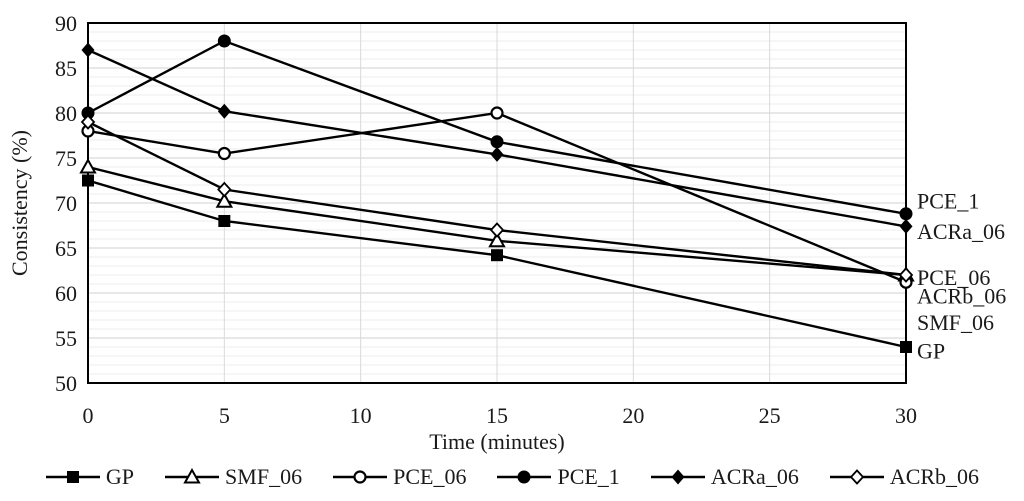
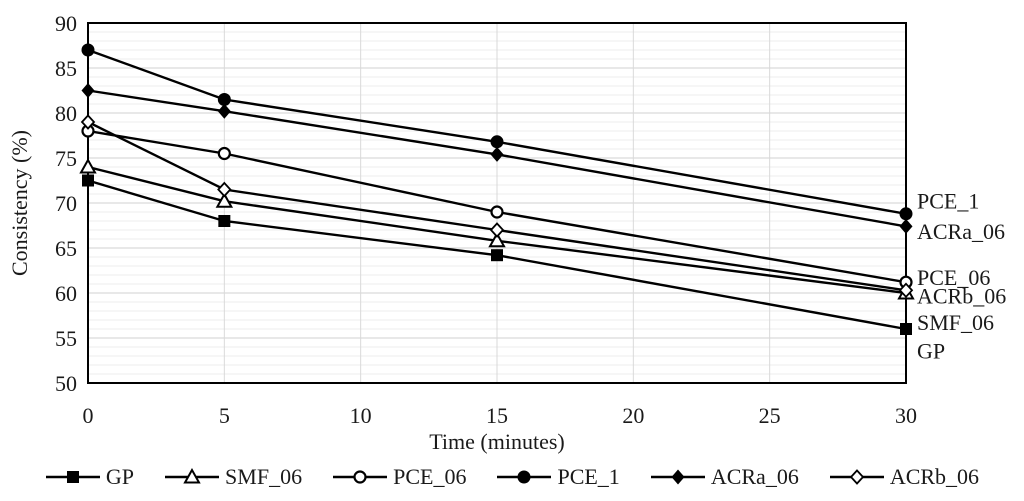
PCE_1/0: 80 -> 87
ACRa_06/0: 87 -> 82
PCE_1/5: 88 -> 82
PCE_06/15: 80 -> 69
GP/30: 54 -> 56
SMF_06/30: 62 -> 60
ACRb_06/30: 62 -> 60
